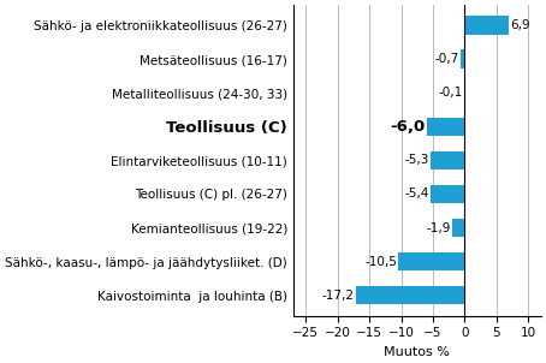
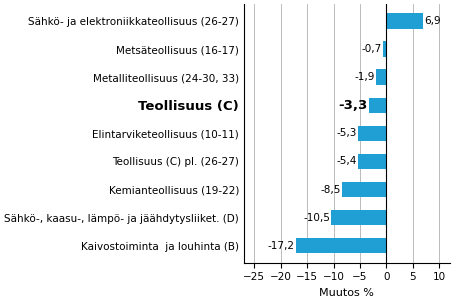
Metalliteollisuus (24-30, 33): -0,1 -> -1,9
Teollisuus (C): -6,0 -> -3,3
Kemianteollisuus (19-22): -1,9 -> -8,5
